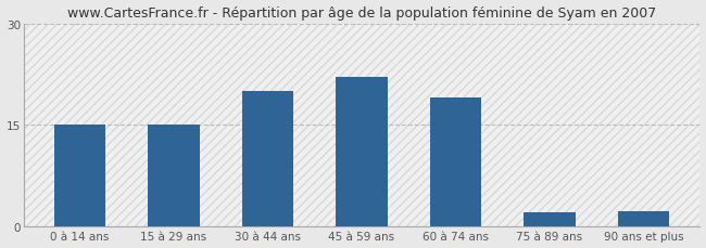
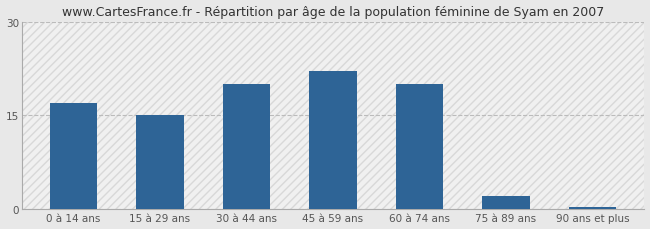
0 à 14 ans: 15.0 -> 17.0
60 à 74 ans: 19.0 -> 20.0
90 ans et plus: 2.2 -> 0.2
